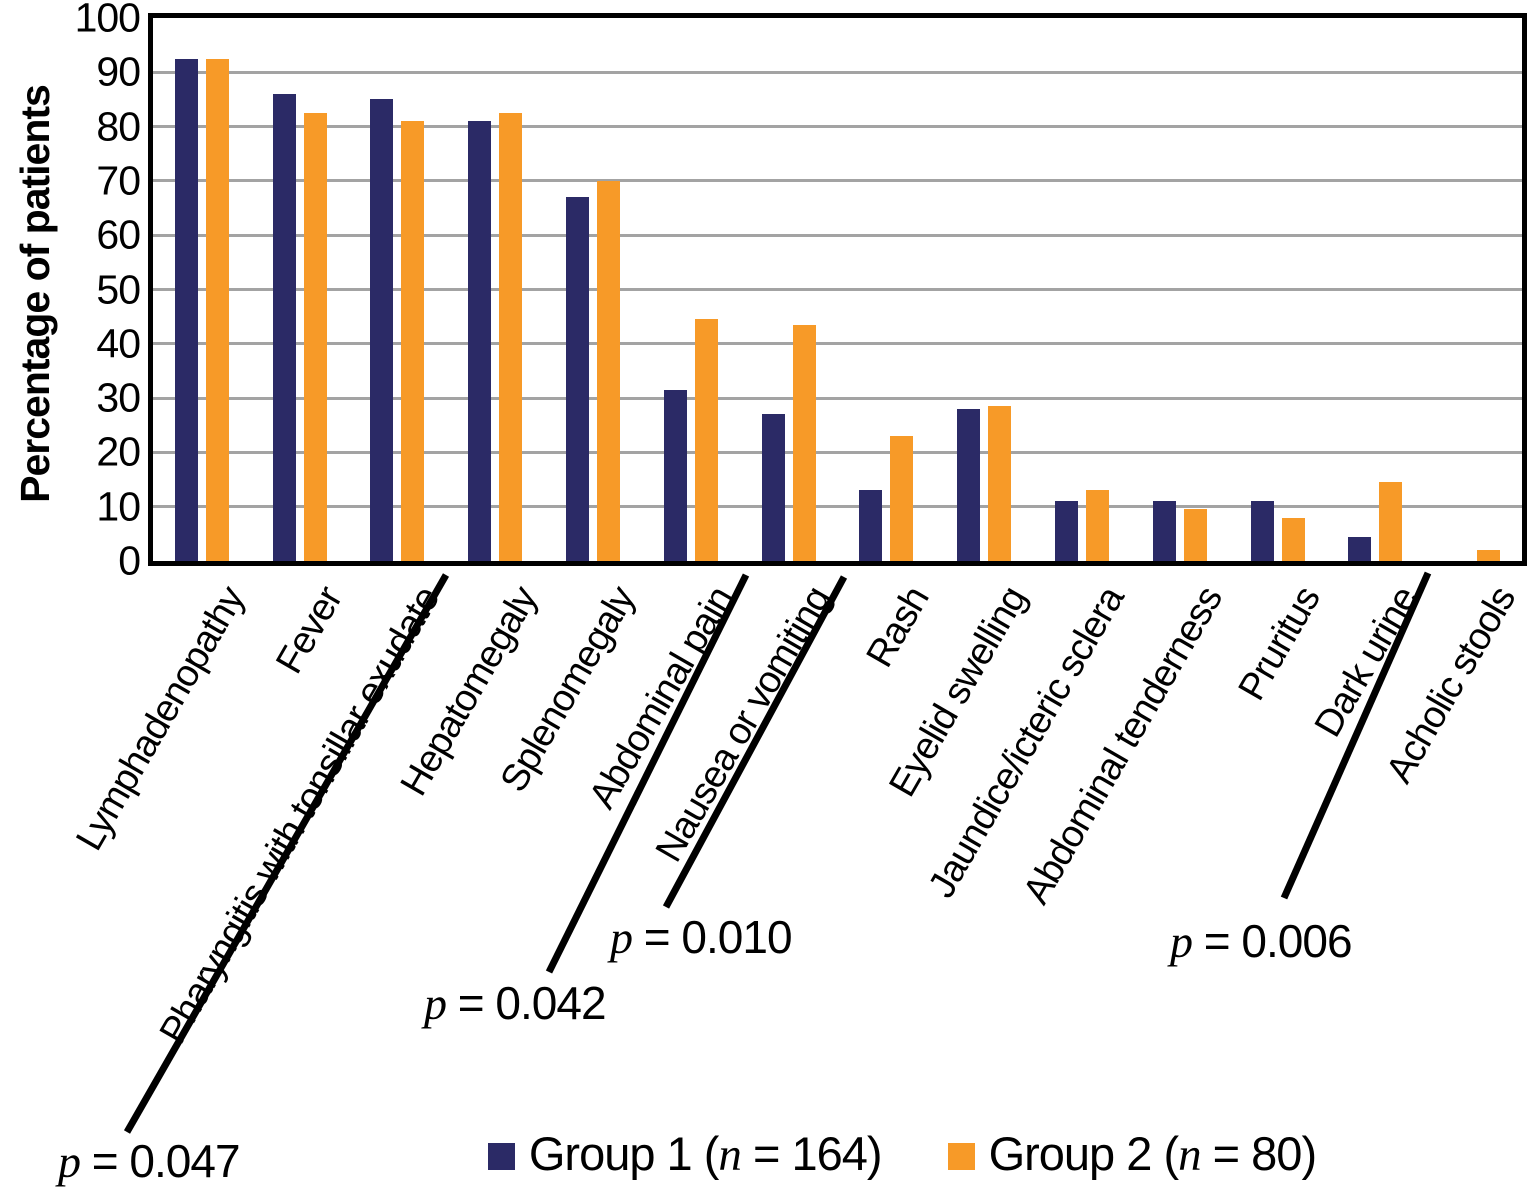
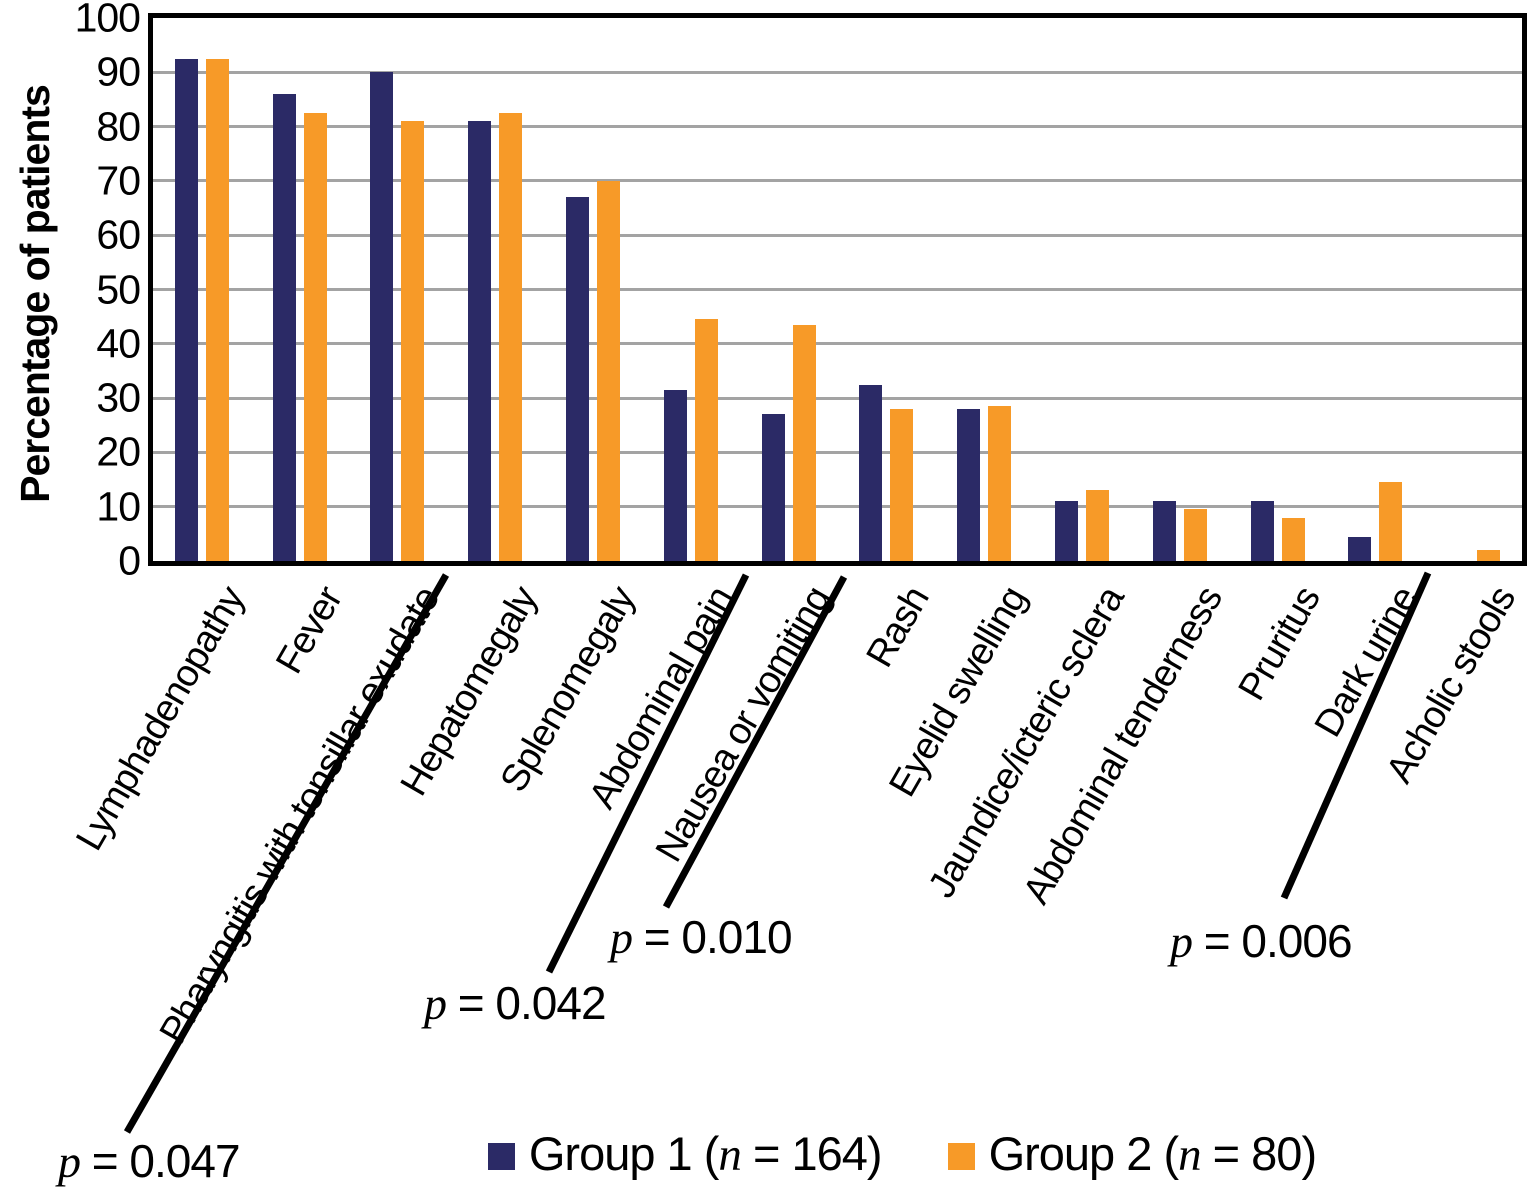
Group 1 (n = 164)/Pharyngitis with tonsillar exudate: 85 -> 90
Group 1 (n = 164)/Rash: 13 -> 32
Group 2 (n = 80)/Rash: 23 -> 28
